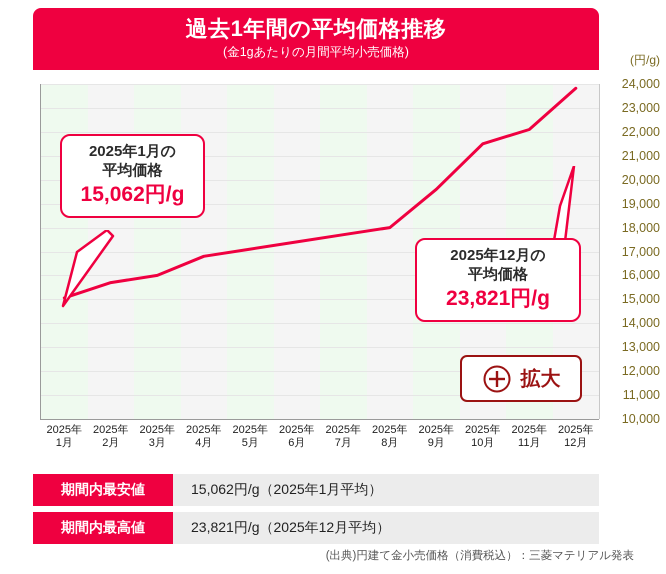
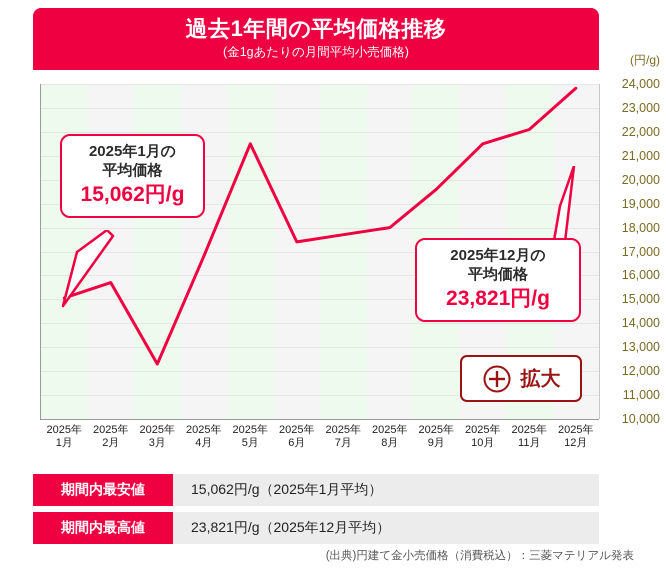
2025年 3月: 16000 -> 12300
2025年 5月: 17100 -> 21500
